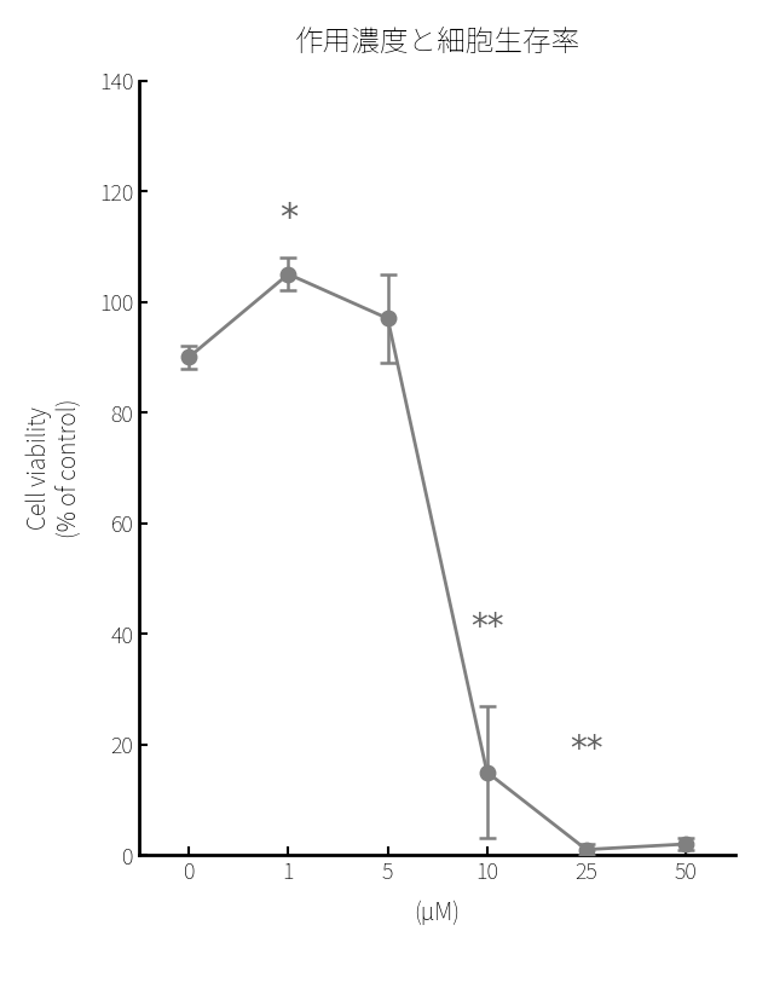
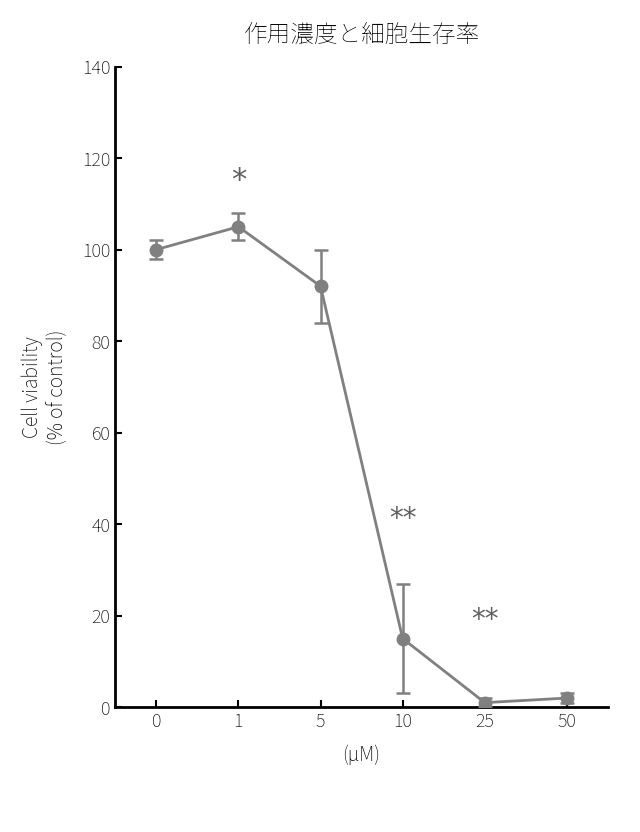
0: 90 -> 100
5: 97 -> 92
